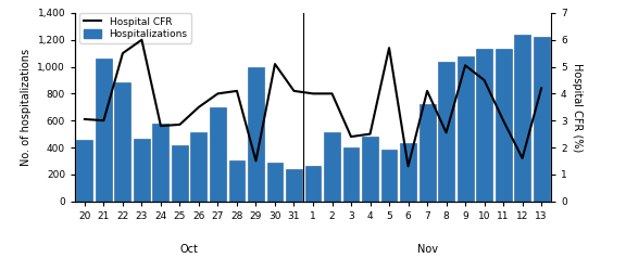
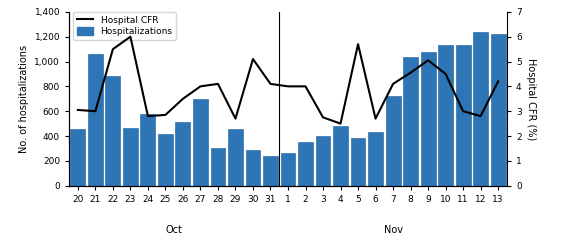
Hospitalizations/29: 1,000 -> 460
Hospital CFR/29: 1.50 -> 2.70
Hospitalizations/2: 510 -> 360
Hospital CFR/3: 2.40 -> 2.75
Hospital CFR/6: 1.30 -> 2.70
Hospital CFR/8: 2.55 -> 4.55
Hospital CFR/12: 1.60 -> 2.80
